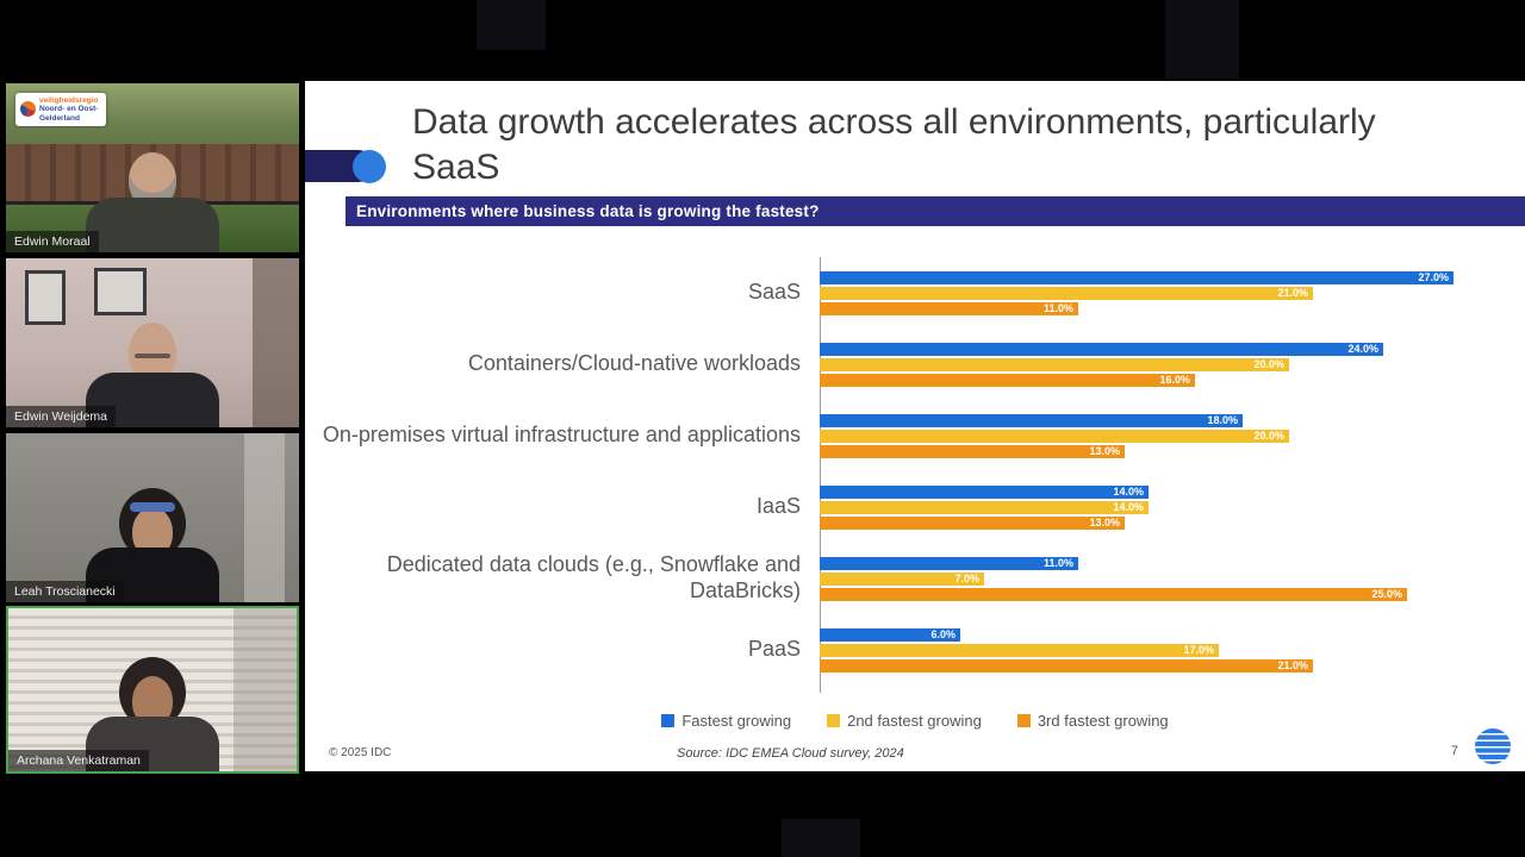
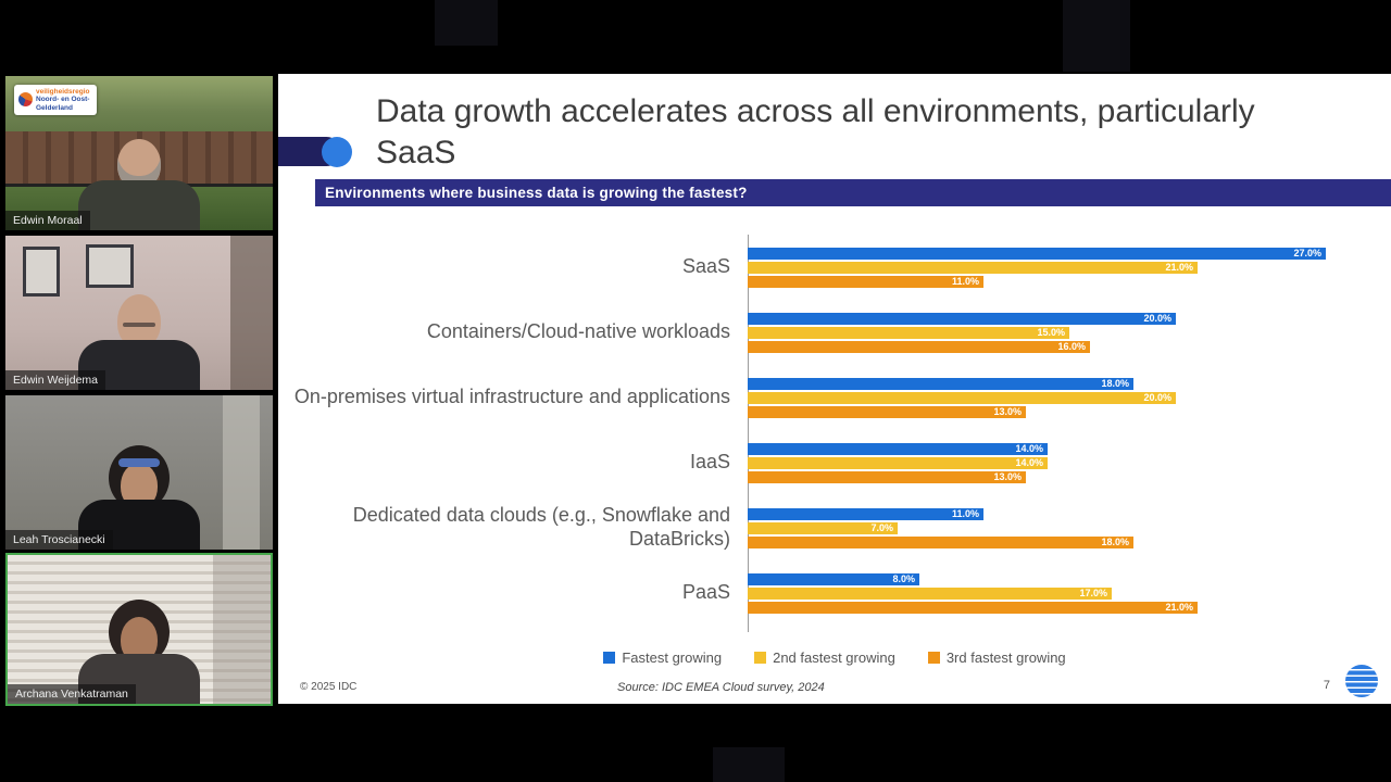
Fastest growing/Containers/Cloud-native workloads: 24.0% -> 20.0%
2nd fastest growing/Containers/Cloud-native workloads: 20.0% -> 15.0%
3rd fastest growing/Dedicated data clouds (e.g., Snowflake and DataBricks): 25.0% -> 18.0%
Fastest growing/PaaS: 6.0% -> 8.0%
